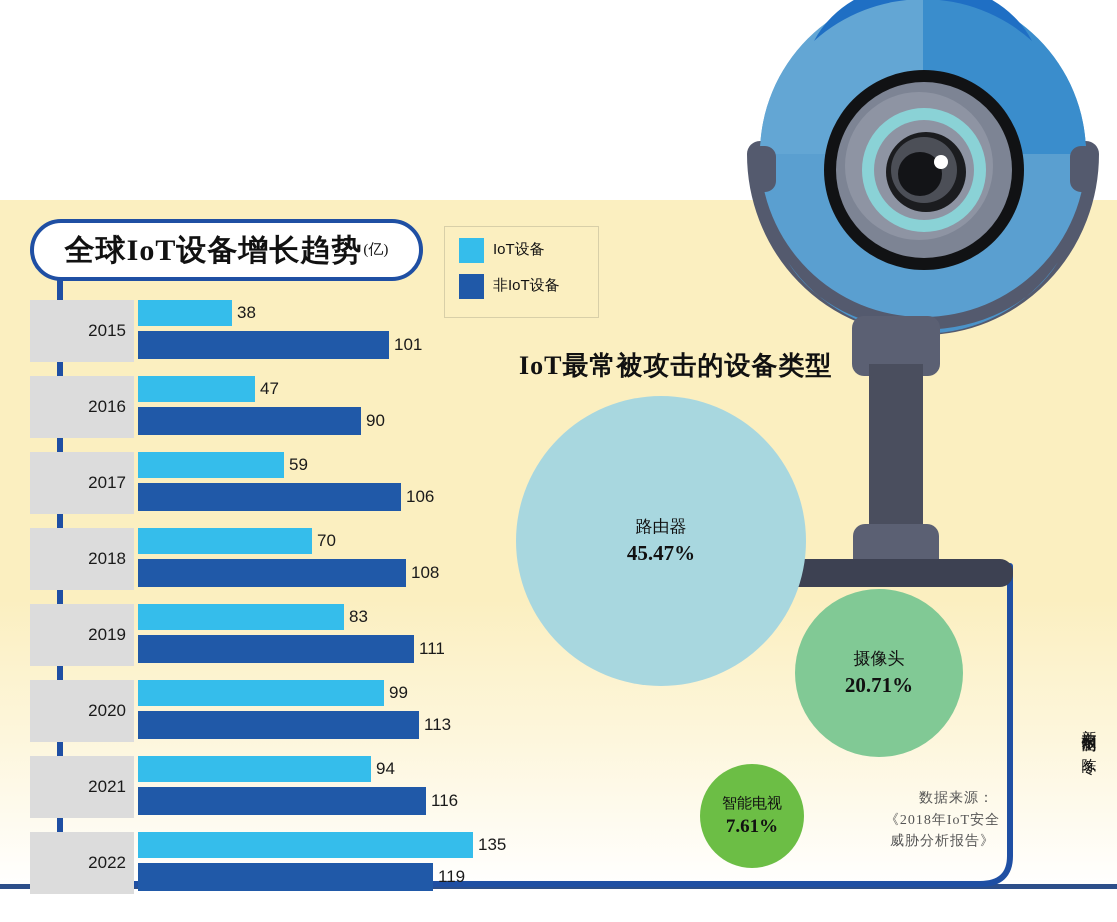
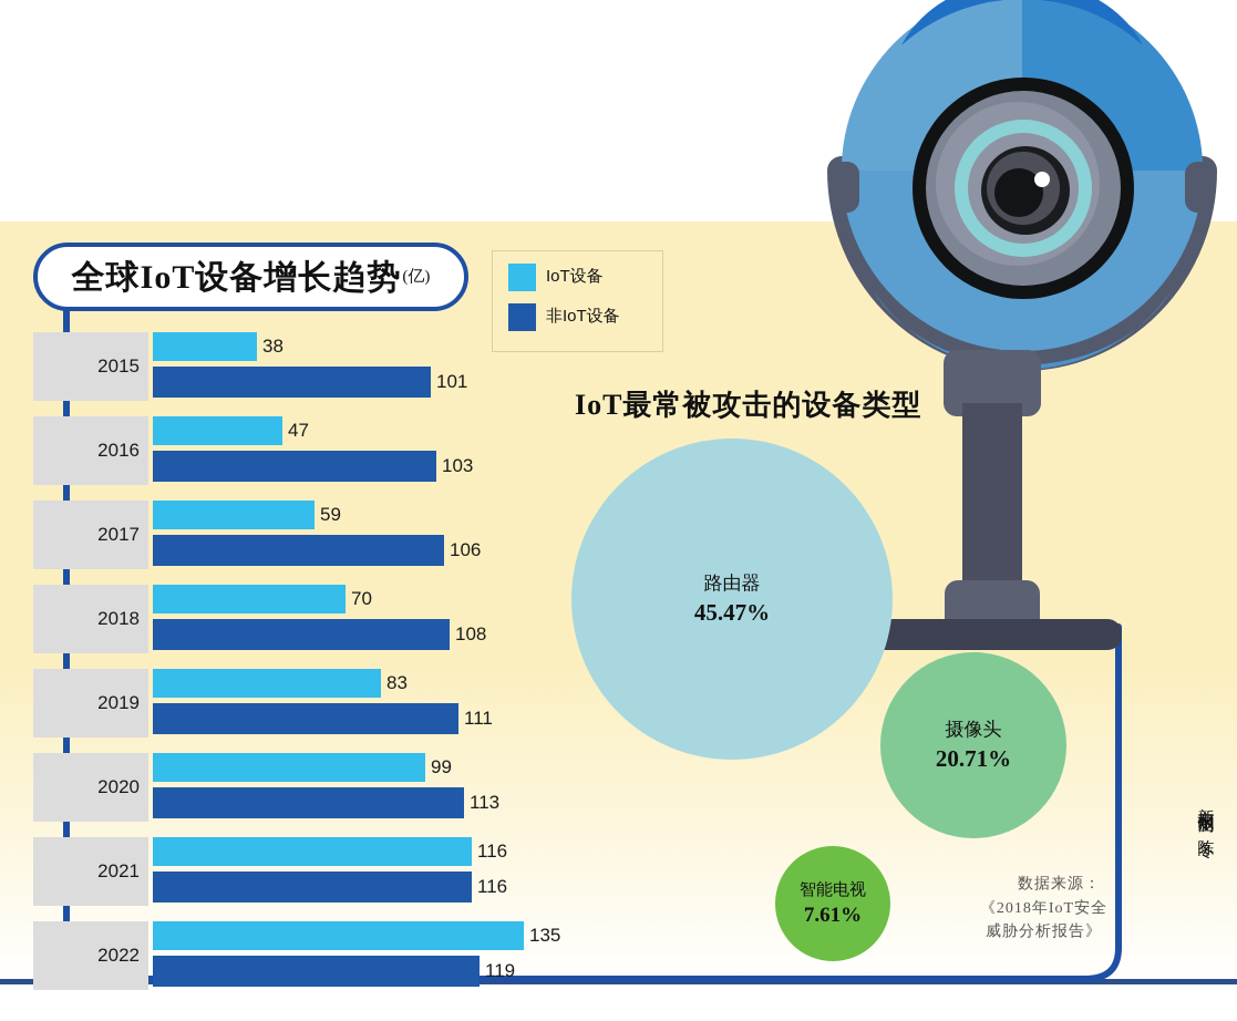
非IoT设备/2016: 90 -> 103
IoT设备/2021: 94 -> 116
